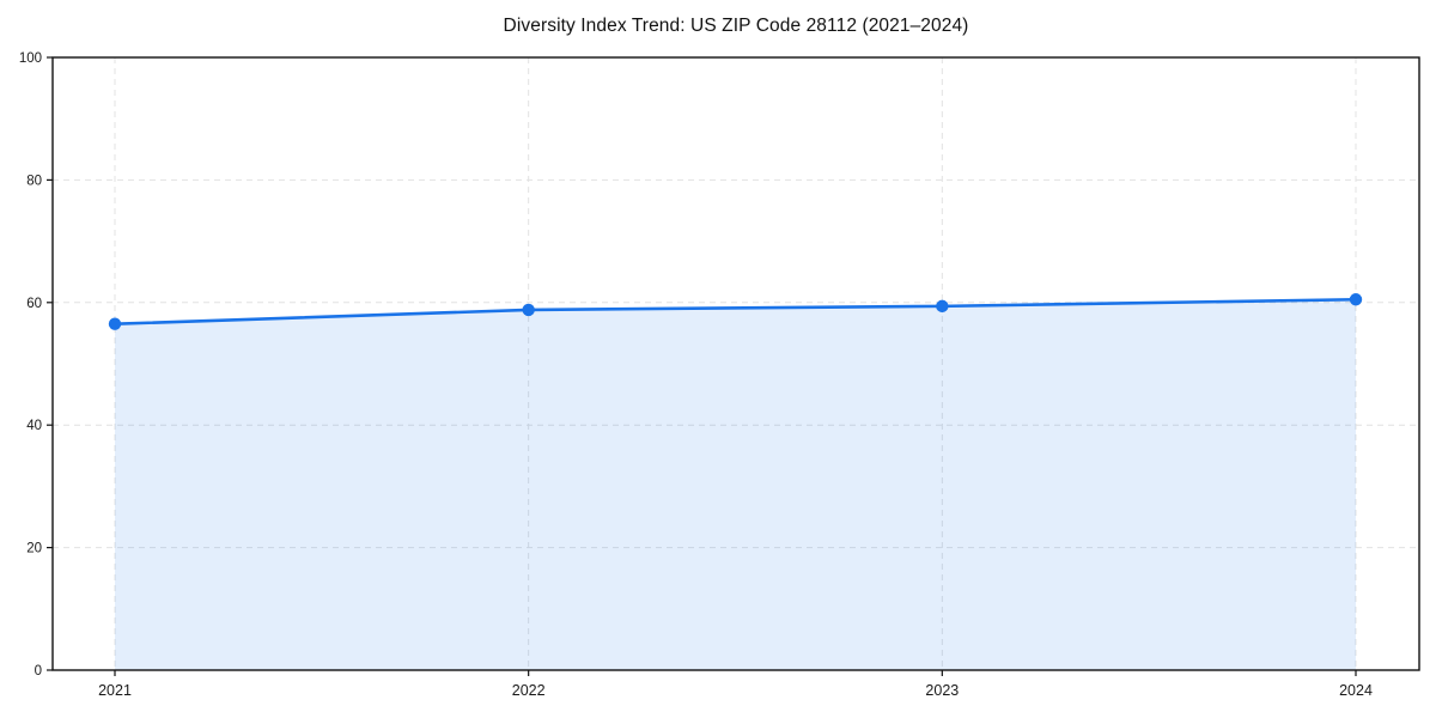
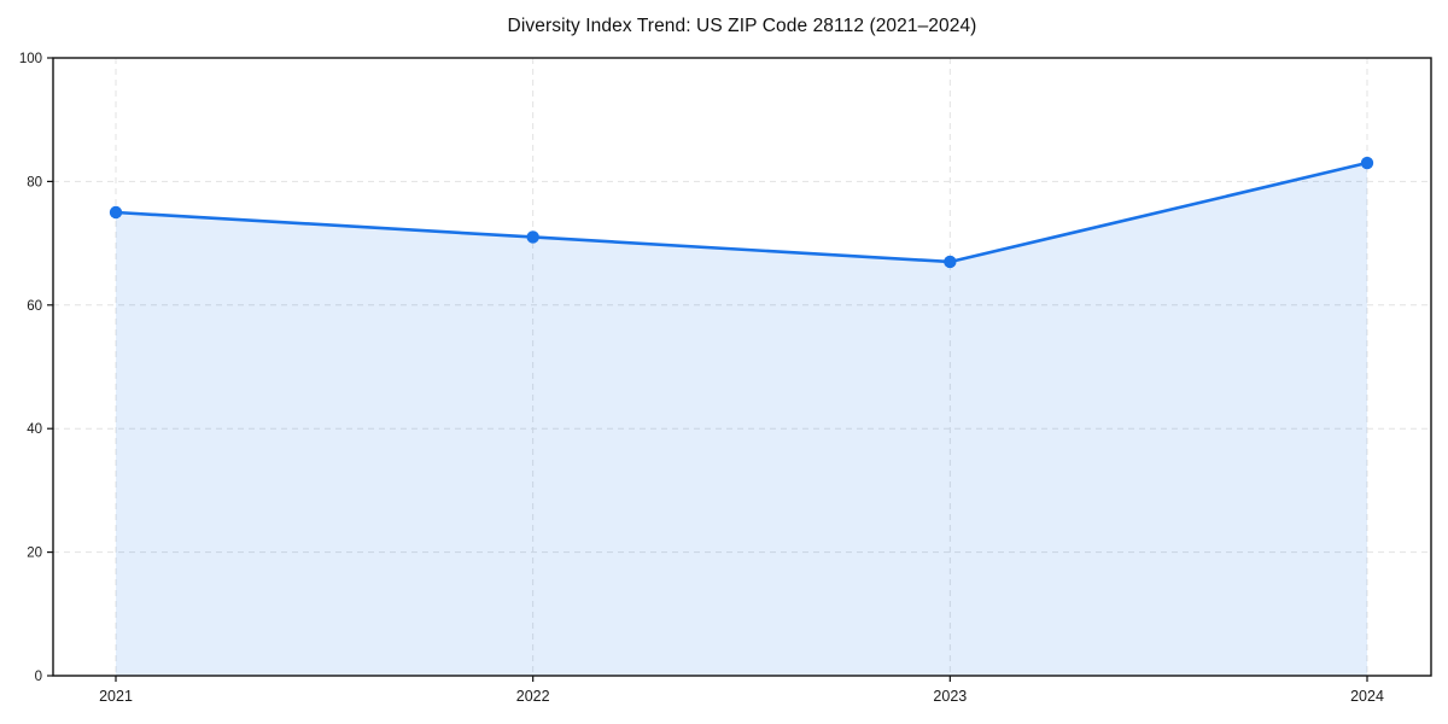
2021: 56 -> 75
2022: 59 -> 71
2023: 59 -> 67
2024: 60 -> 83
